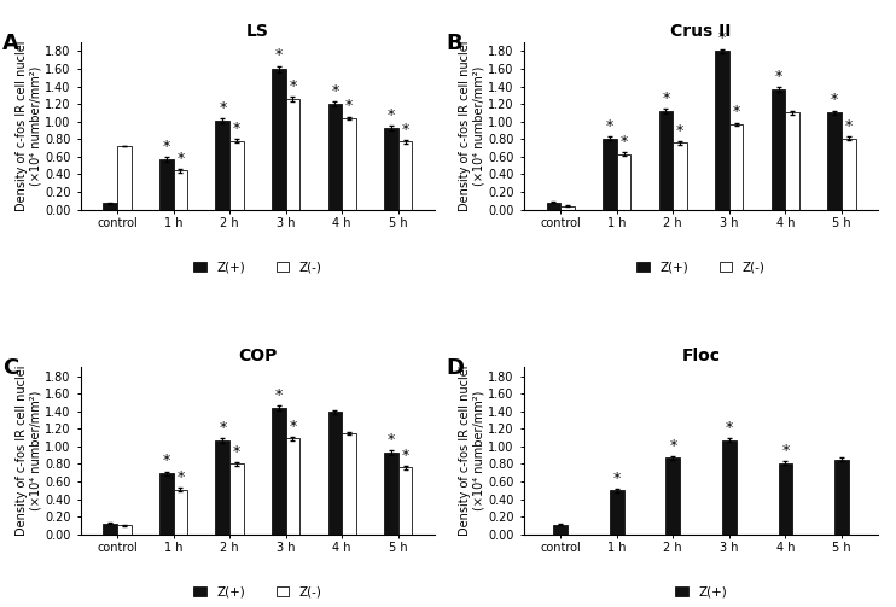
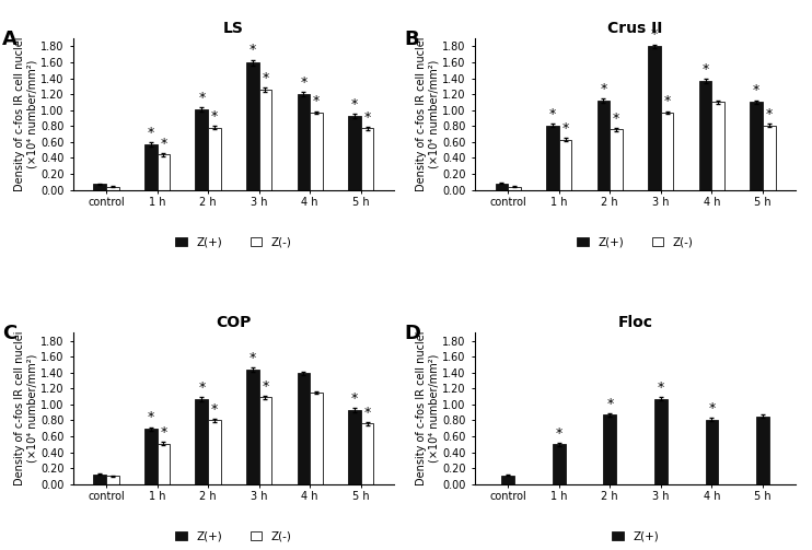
LS/Z(-)/control: 0.72 -> 0.04
LS/Z(-)/4 h: 1.04 -> 0.97
